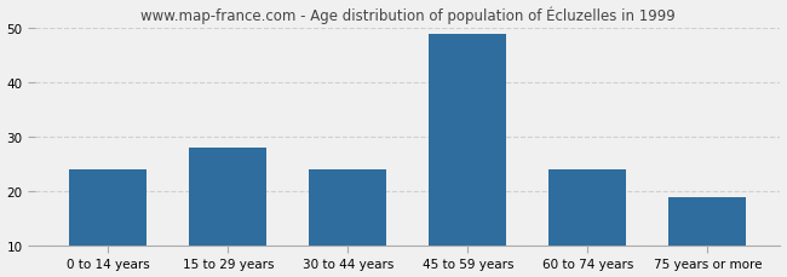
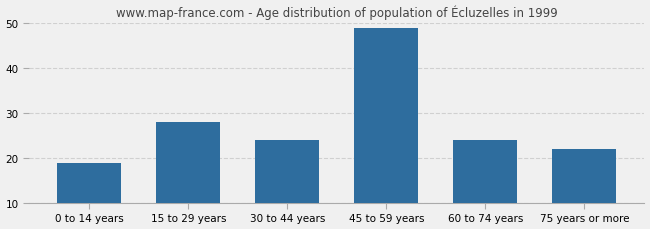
0 to 14 years: 24 -> 19
75 years or more: 19 -> 22
